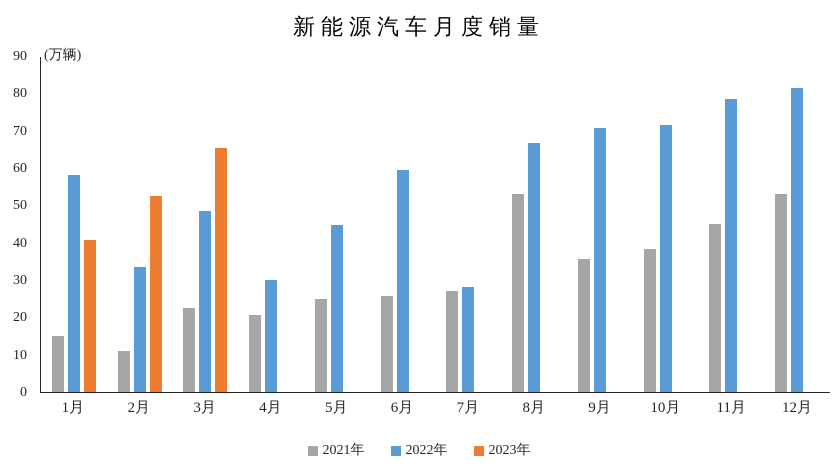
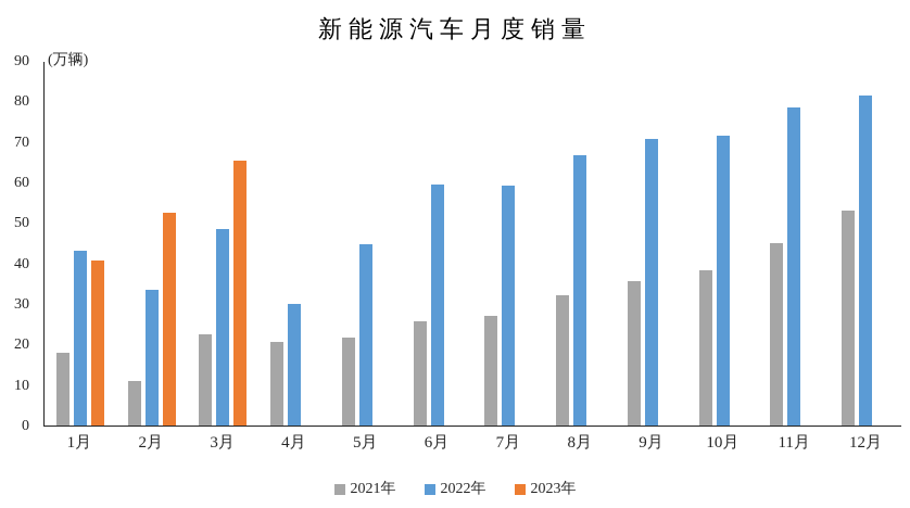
2021年/1月: 15 -> 18
2022年/1月: 58 -> 43
2021年/5月: 25 -> 22
2022年/7月: 28 -> 59
2021年/8月: 53 -> 32
